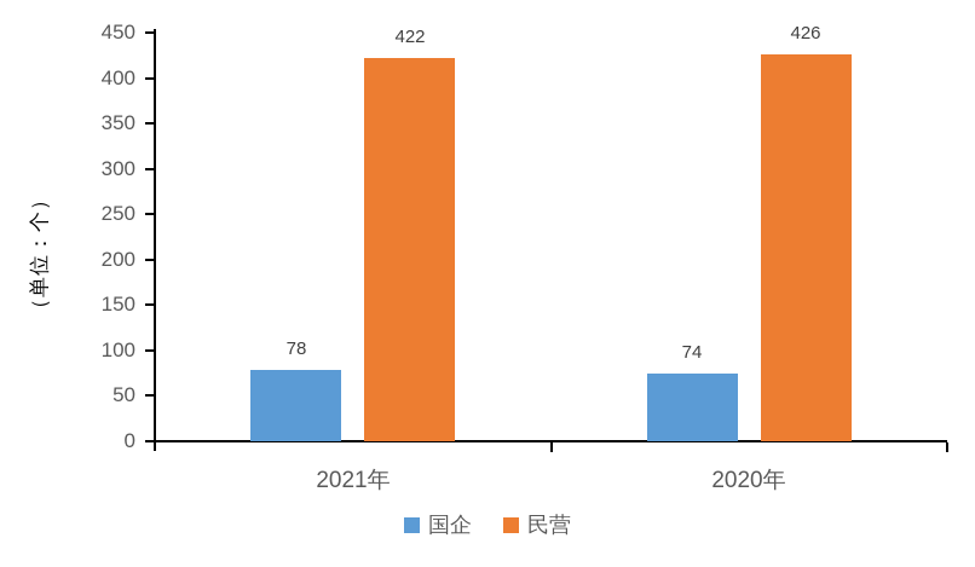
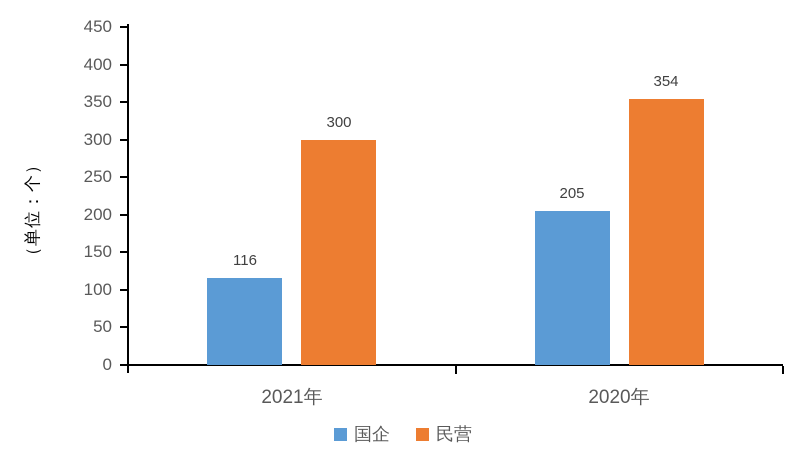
国企/2021年: 78 -> 116
民营/2021年: 422 -> 300
国企/2020年: 74 -> 205
民营/2020年: 426 -> 354
